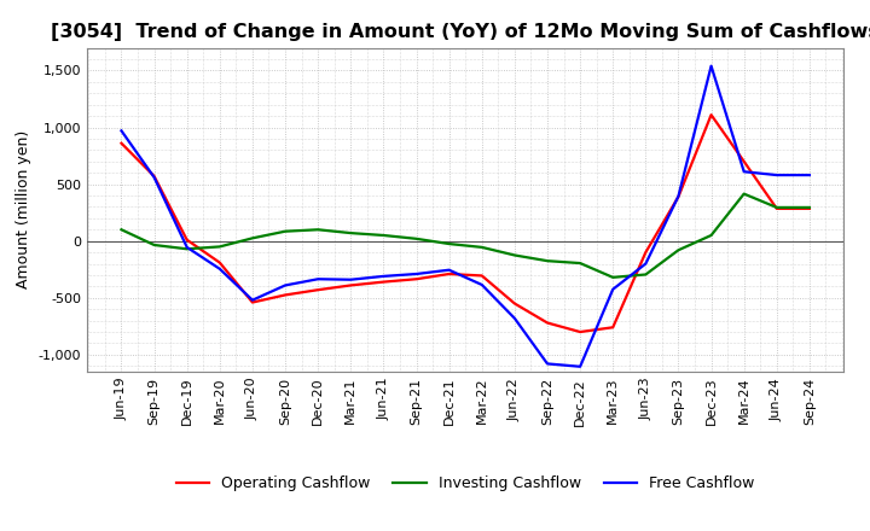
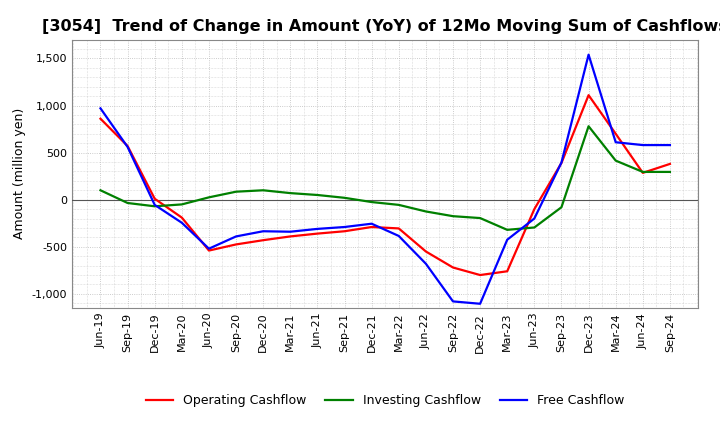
Investing Cashflow/Dec-23: 50 -> 780
Operating Cashflow/Sep-24: 280 -> 380
